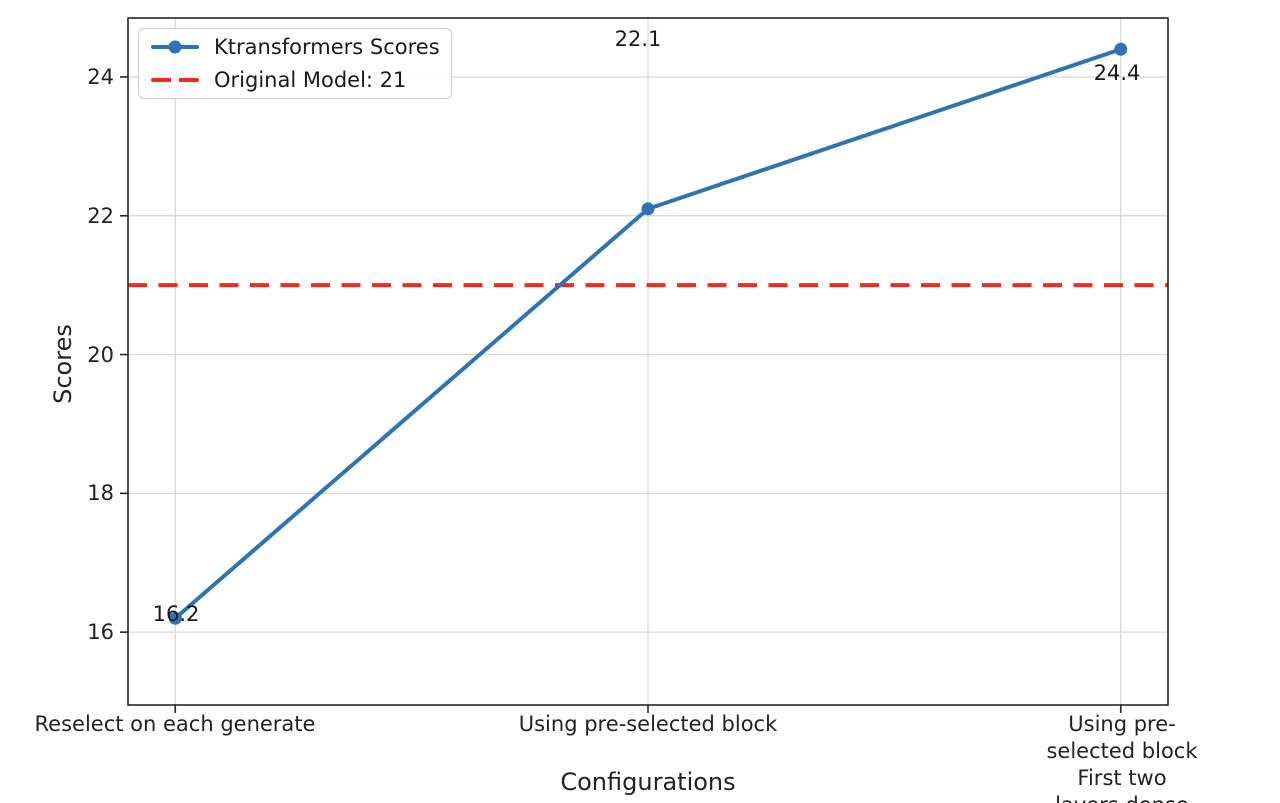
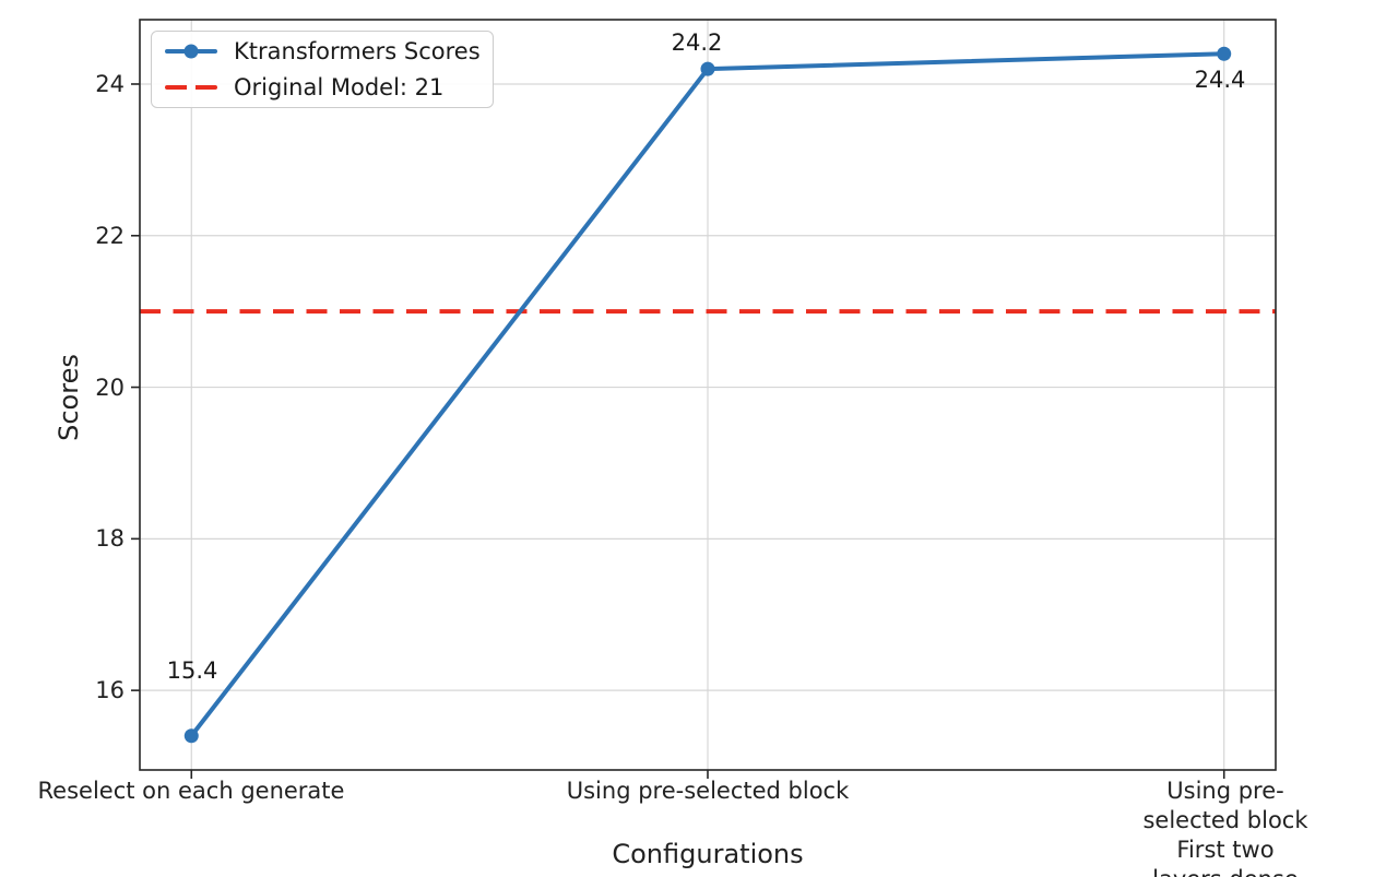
Reselect on each generate: 16.2 -> 15.4
Using pre-selected block: 22.1 -> 24.2
